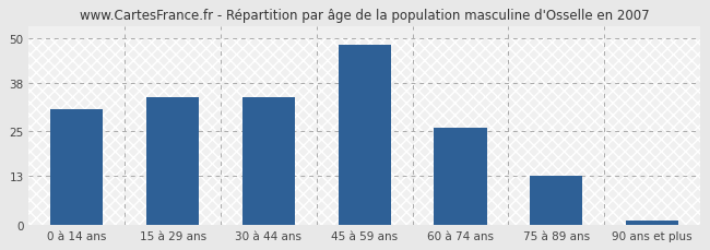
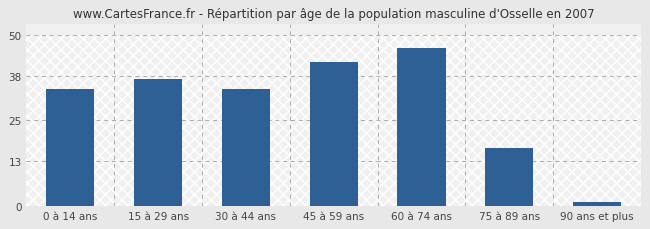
0 à 14 ans: 31 -> 34
15 à 29 ans: 34 -> 37
45 à 59 ans: 48 -> 42
60 à 74 ans: 26 -> 46
75 à 89 ans: 13 -> 17
